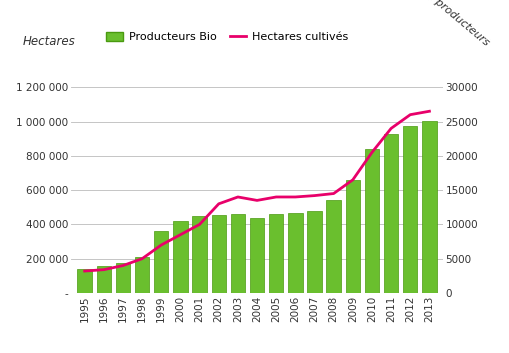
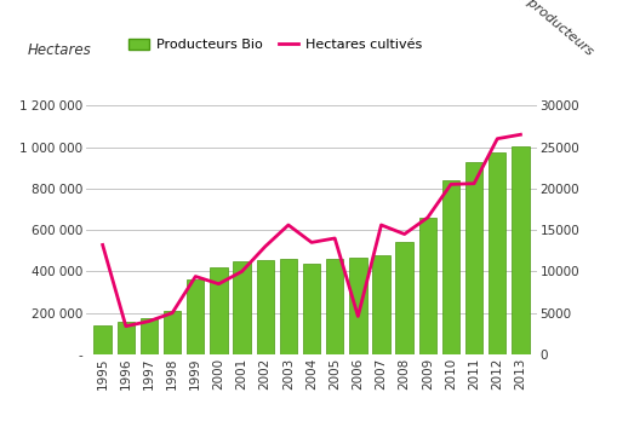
Hectares cultivés/1995: 3200 -> 13200
Hectares cultivés/1999: 7000 -> 9400
Hectares cultivés/2003: 14000 -> 15600
Hectares cultivés/2006: 14000 -> 4600
Hectares cultivés/2007: 14200 -> 15600
Hectares cultivés/2011: 24000 -> 20600
